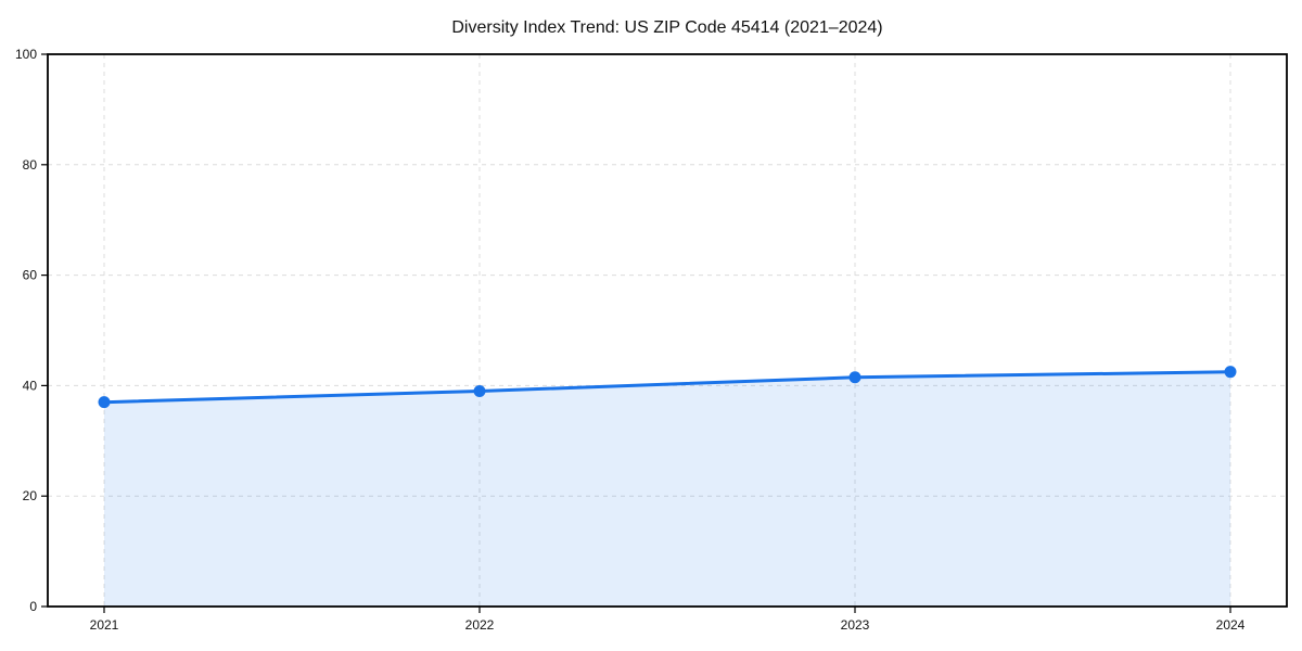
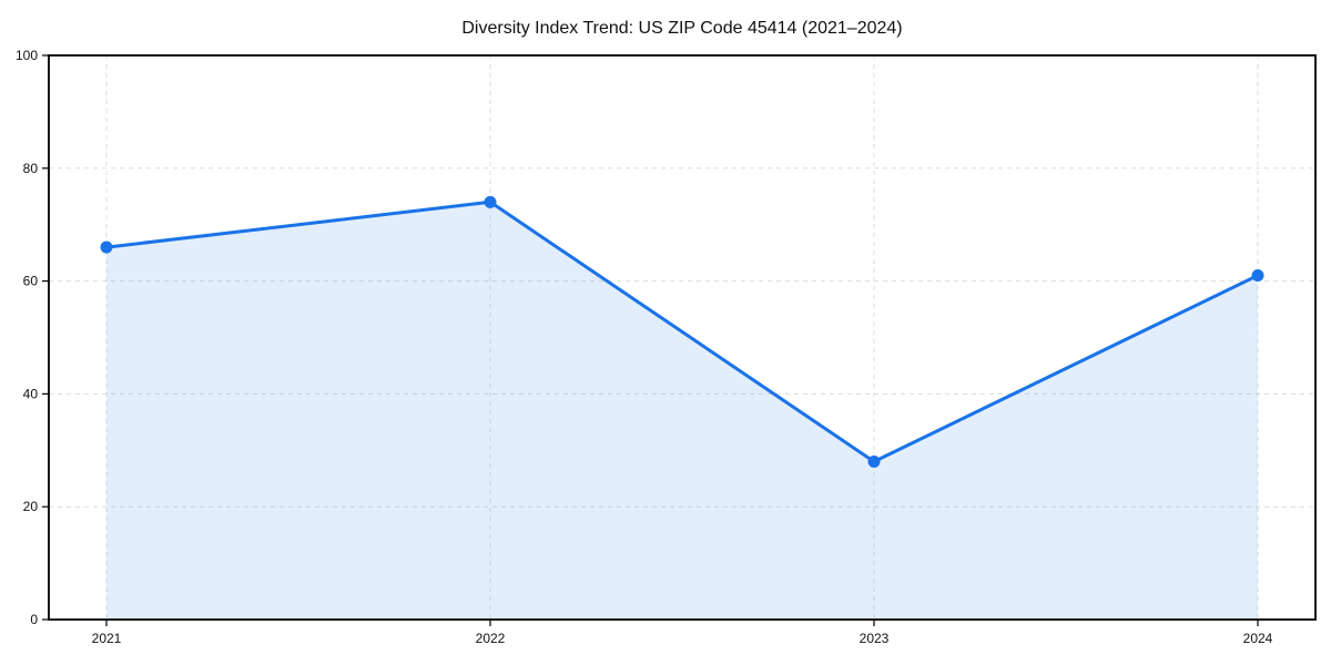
2021: 37 -> 66
2022: 39 -> 74
2023: 42 -> 28
2024: 42 -> 61
